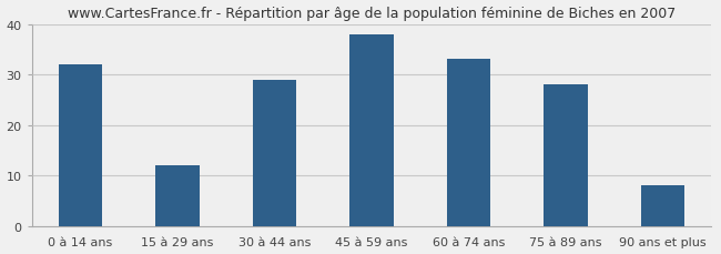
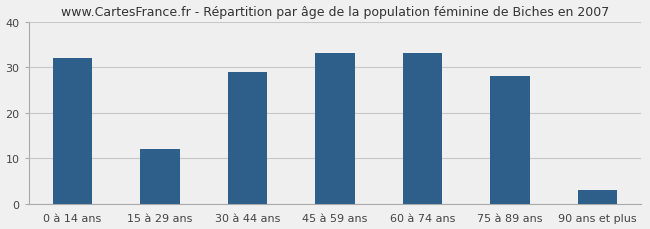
45 à 59 ans: 38 -> 33
90 ans et plus: 8 -> 3
